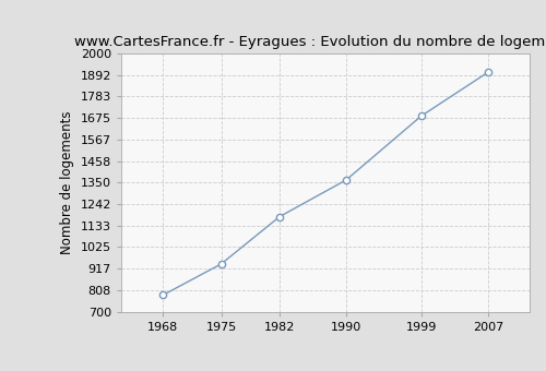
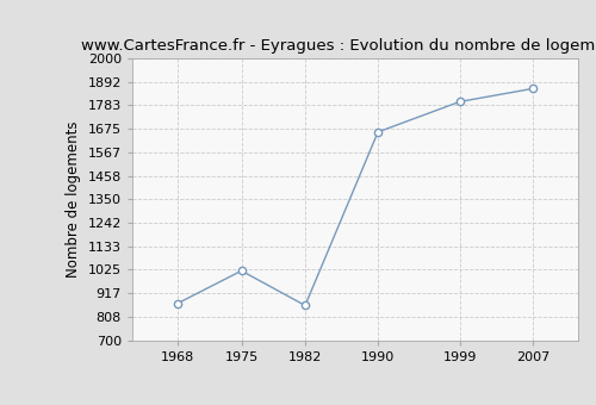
1968: 780 -> 870
1975: 940 -> 1020
1982: 1180 -> 860
1990: 1360 -> 1660
1999: 1680 -> 1800
2007: 1900 -> 1860
